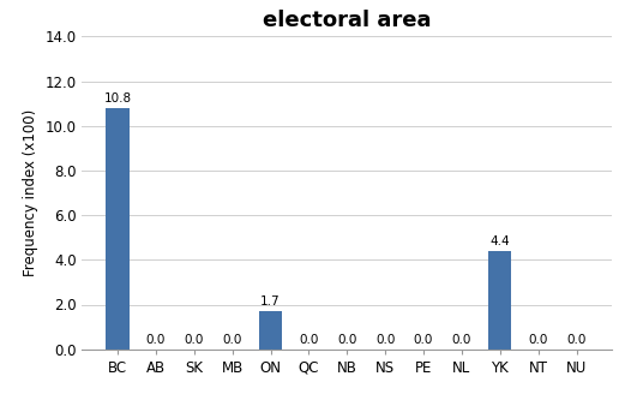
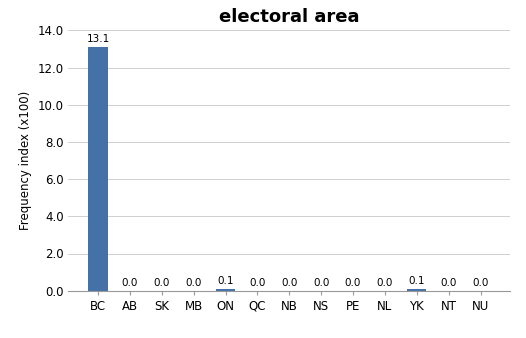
BC: 10.8 -> 13.1
ON: 1.7 -> 0.1
YK: 4.4 -> 0.1
